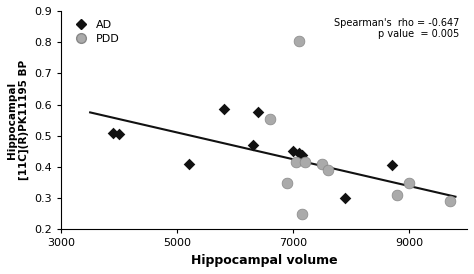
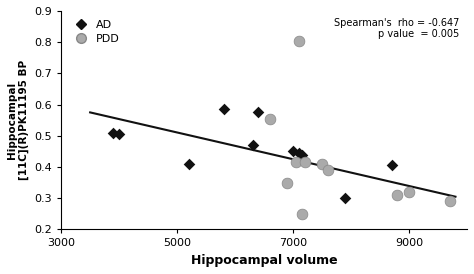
PDD/9000: 0.350 -> 0.320
